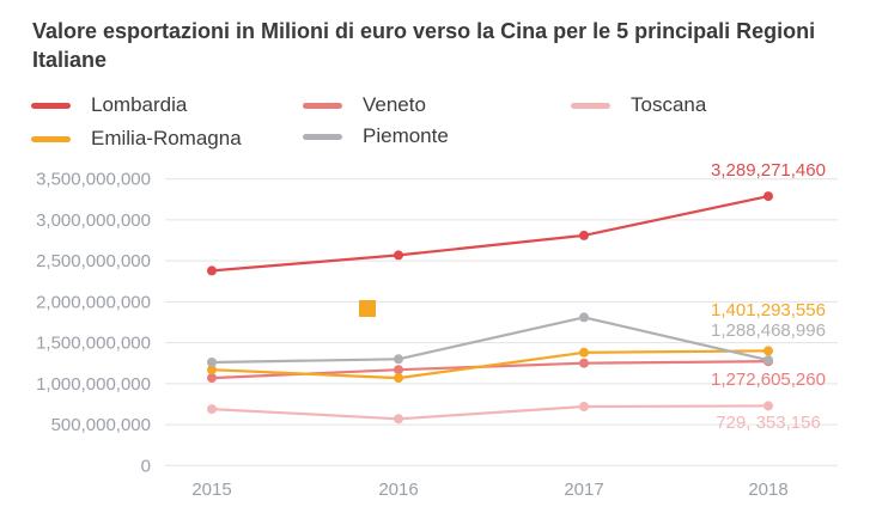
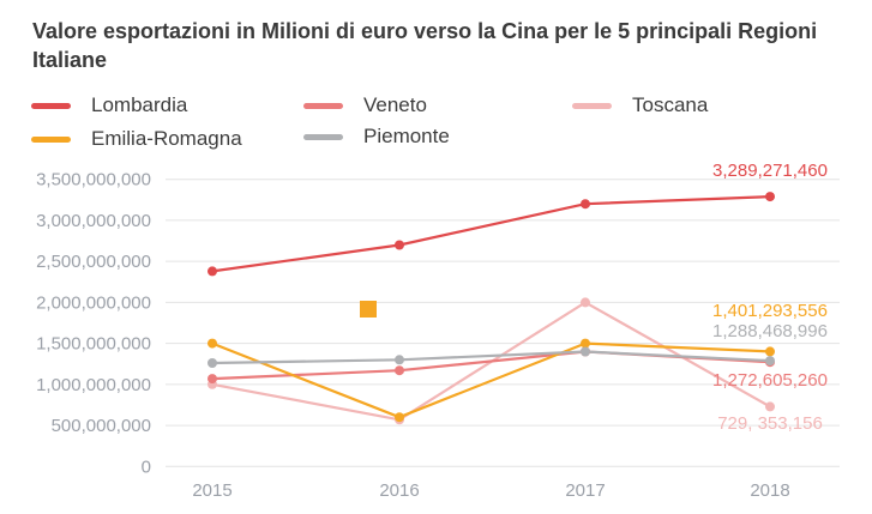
Toscana/2015: 700000000 -> 1000000000
Emilia-Romagna/2015: 1200000000 -> 1500000000
Lombardia/2016: 2600000000 -> 2700000000
Emilia-Romagna/2016: 1100000000 -> 600000000
Lombardia/2017: 2800000000 -> 3200000000
Veneto/2017: 1200000000 -> 1400000000
Toscana/2017: 700000000 -> 2000000000
Emilia-Romagna/2017: 1400000000 -> 1500000000
Piemonte/2017: 1800000000 -> 1400000000
